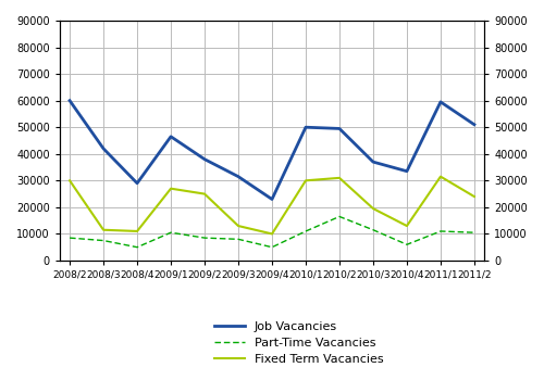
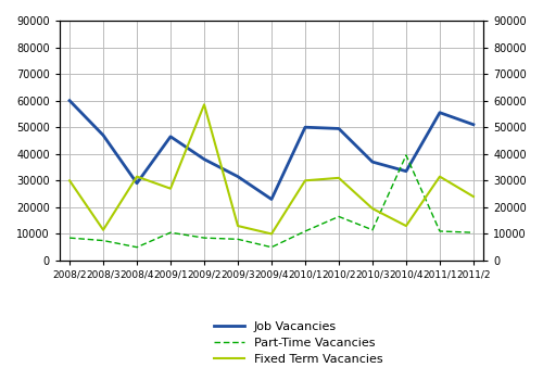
Job Vacancies/2008/3: 42000 -> 47000
Fixed Term Vacancies/2008/4: 11000 -> 31500
Fixed Term Vacancies/2009/2: 25000 -> 58500
Part-Time Vacancies/2010/4: 6000 -> 39500
Job Vacancies/2011/1: 59500 -> 55500
